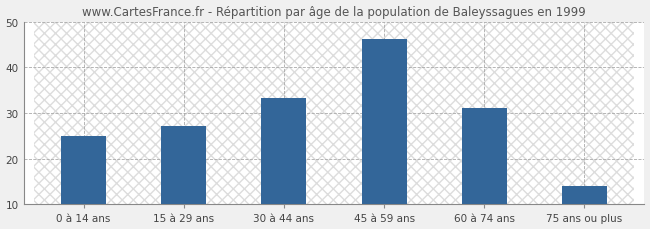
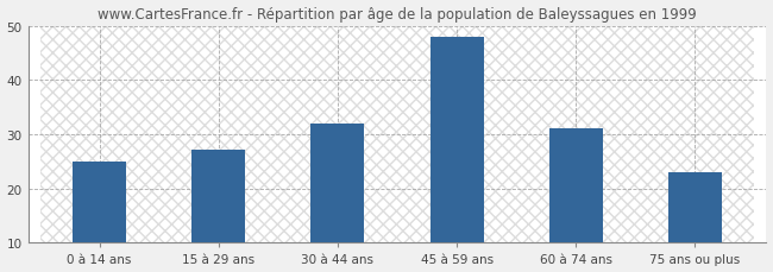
30 à 44 ans: 33.2 -> 32.0
45 à 59 ans: 46.2 -> 48.0
75 ans ou plus: 14.0 -> 23.0
